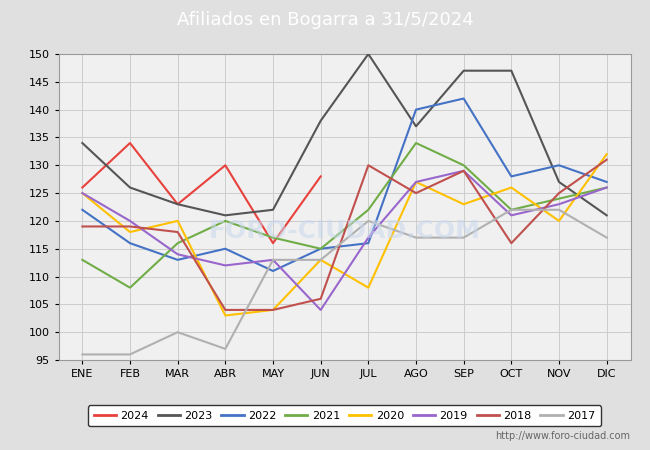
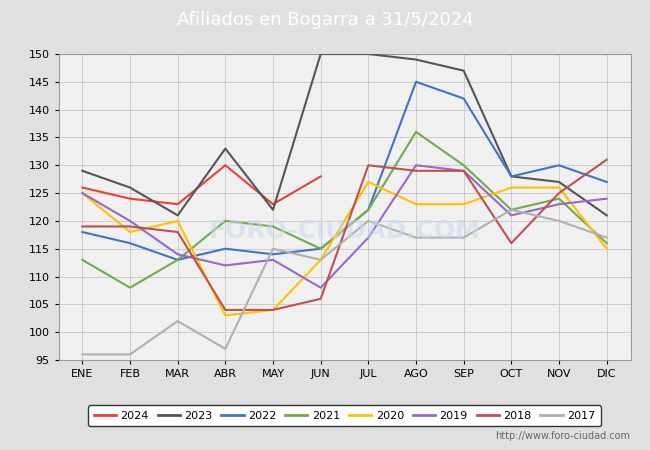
2023/ENE: 134 -> 129
2022/ENE: 122 -> 118
2024/FEB: 134 -> 124
2023/MAR: 123 -> 121
2021/MAR: 116 -> 113
2017/MAR: 100 -> 102
2023/ABR: 121 -> 133
2024/MAY: 116 -> 123
2022/MAY: 111 -> 114
2021/MAY: 117 -> 119
2017/MAY: 113 -> 115
2023/JUN: 138 -> 150
2019/JUN: 104 -> 108
2022/JUL: 116 -> 122
2020/JUL: 108 -> 127
2023/AGO: 137 -> 149
2022/AGO: 140 -> 145
2021/AGO: 134 -> 136
2020/AGO: 127 -> 123
2019/AGO: 127 -> 130
2018/AGO: 125 -> 129
2023/OCT: 147 -> 128
2020/NOV: 120 -> 126
2017/NOV: 122 -> 120
2021/DIC: 126 -> 116
2020/DIC: 132 -> 115
2019/DIC: 126 -> 124
